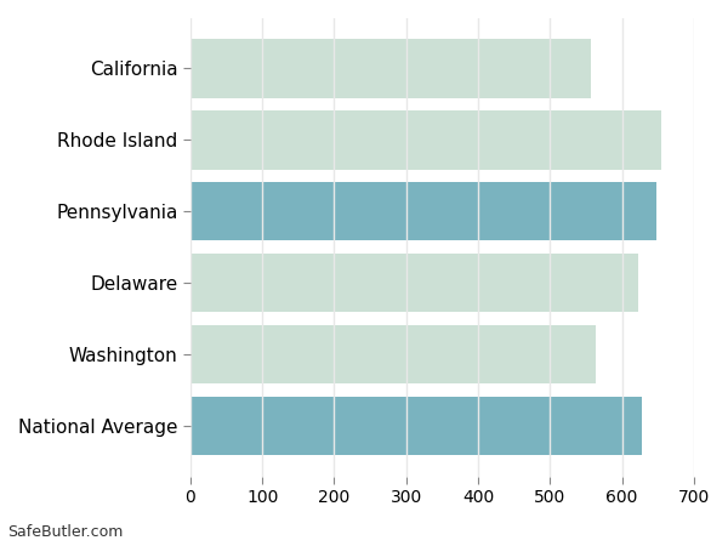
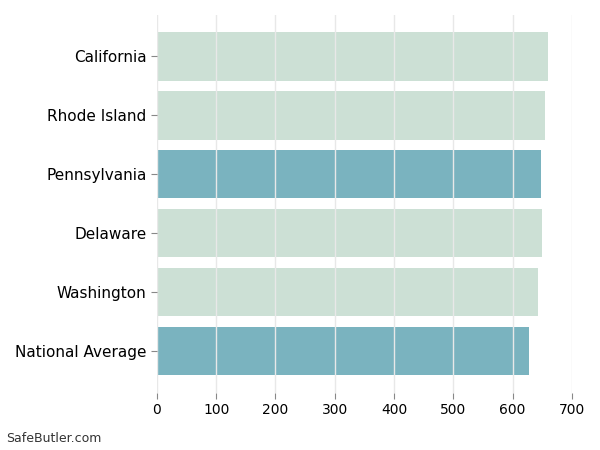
California: 556 -> 660
Delaware: 622 -> 650
Washington: 564 -> 643
